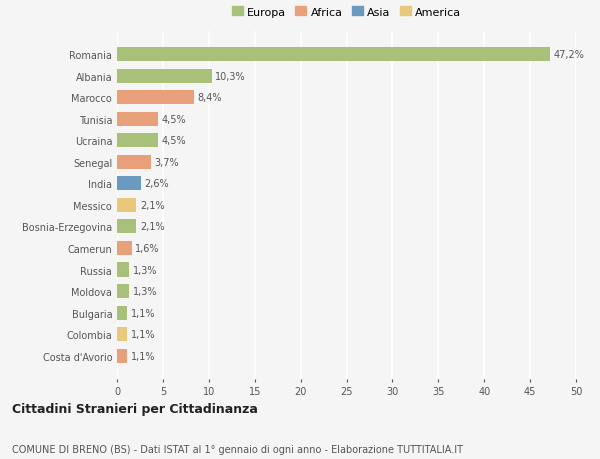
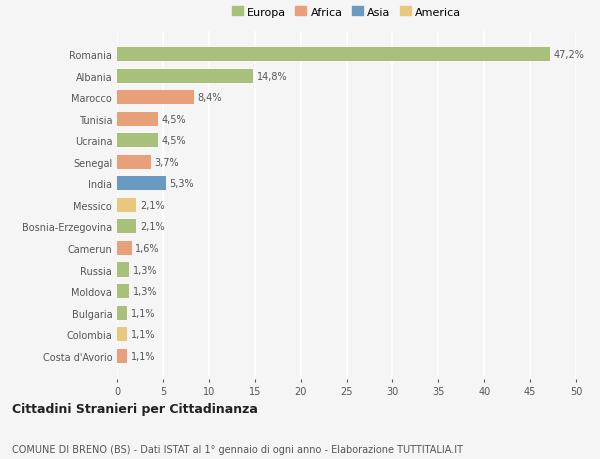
Albania: 10,3% -> 14,8%
India: 2,6% -> 5,3%
